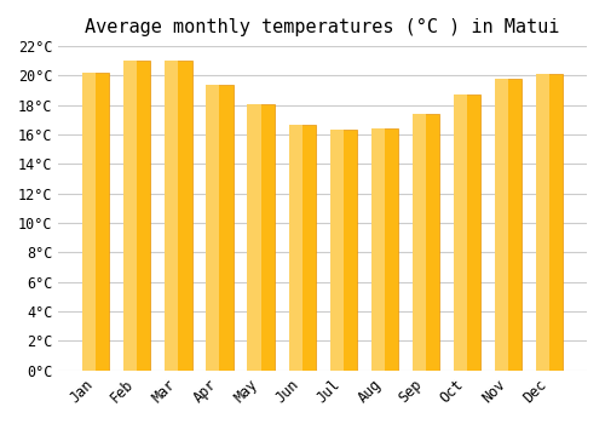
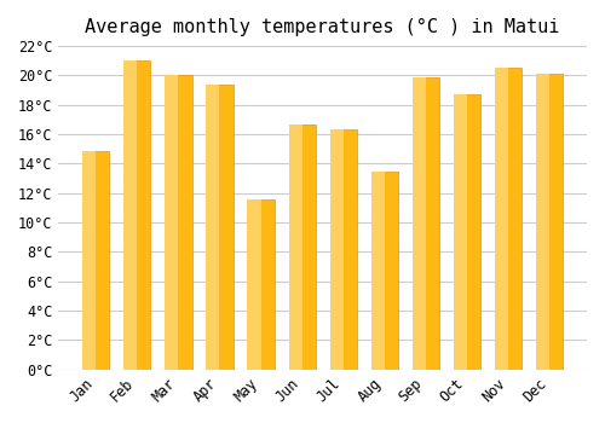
Jan: 20.2°C -> 14.9°C
Mar: 21.0°C -> 20.0°C
May: 18.1°C -> 11.6°C
Aug: 16.4°C -> 13.5°C
Sep: 17.4°C -> 19.9°C
Nov: 19.8°C -> 20.5°C
